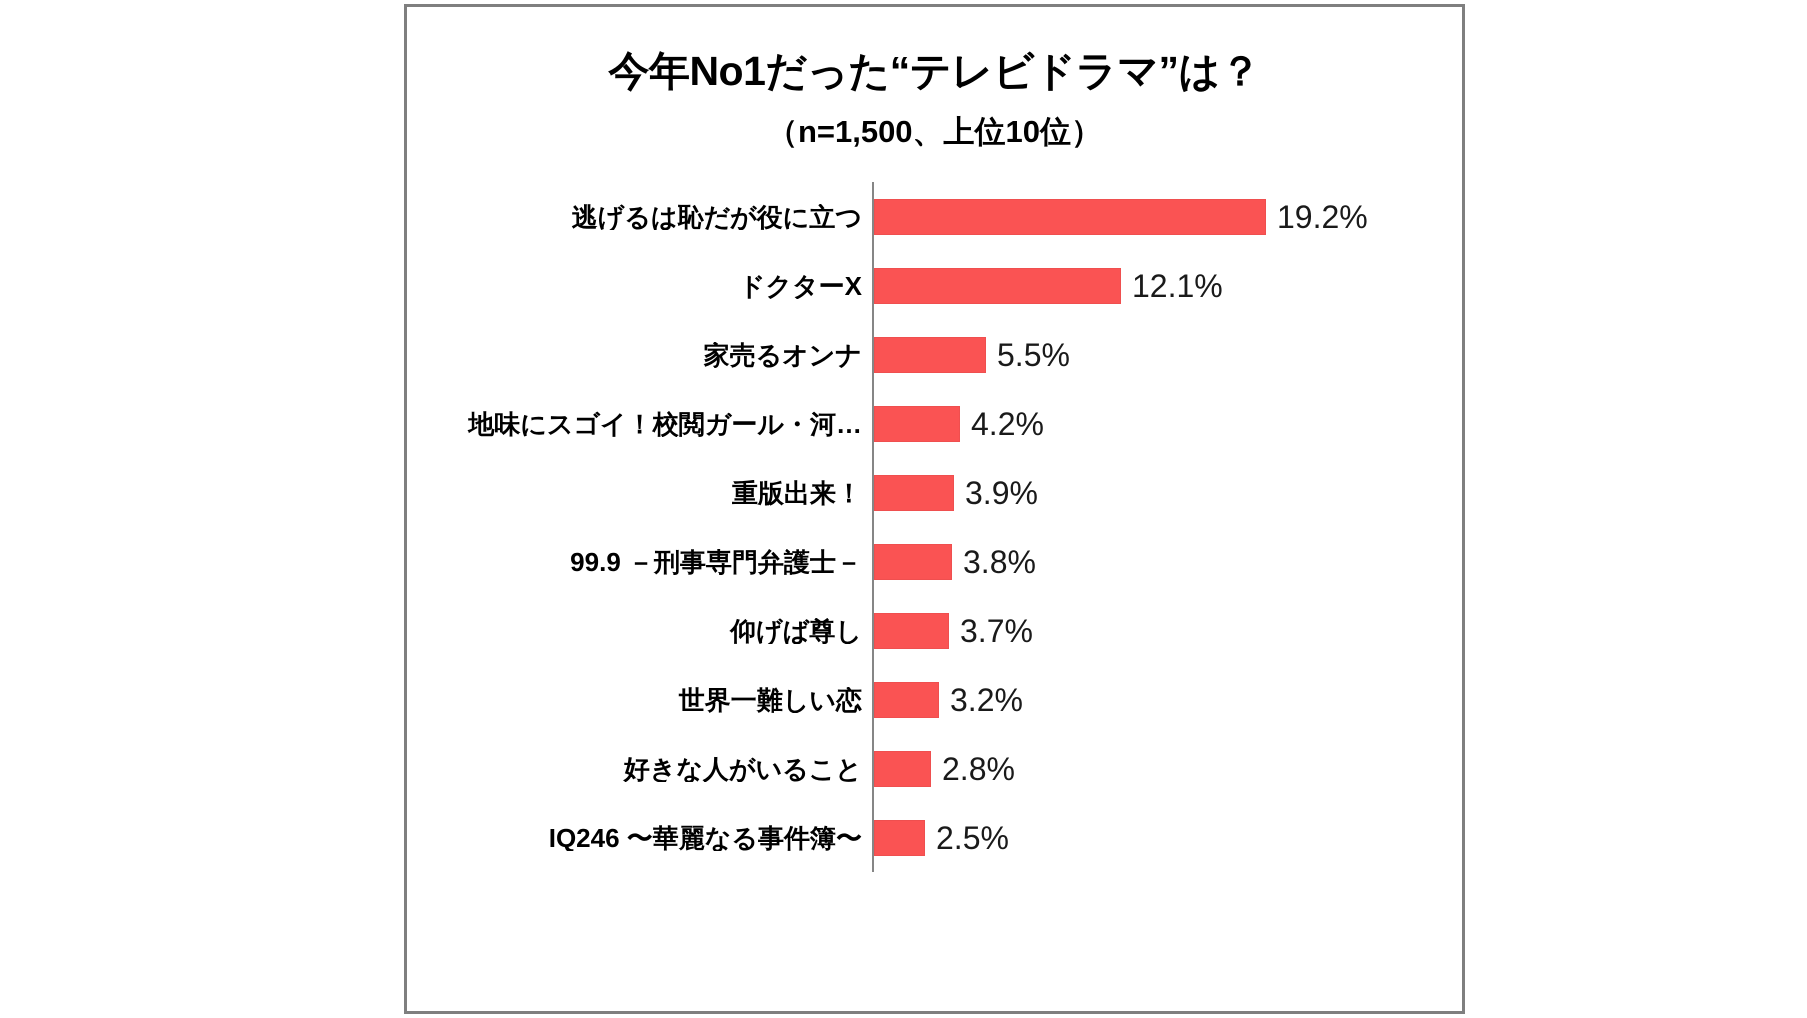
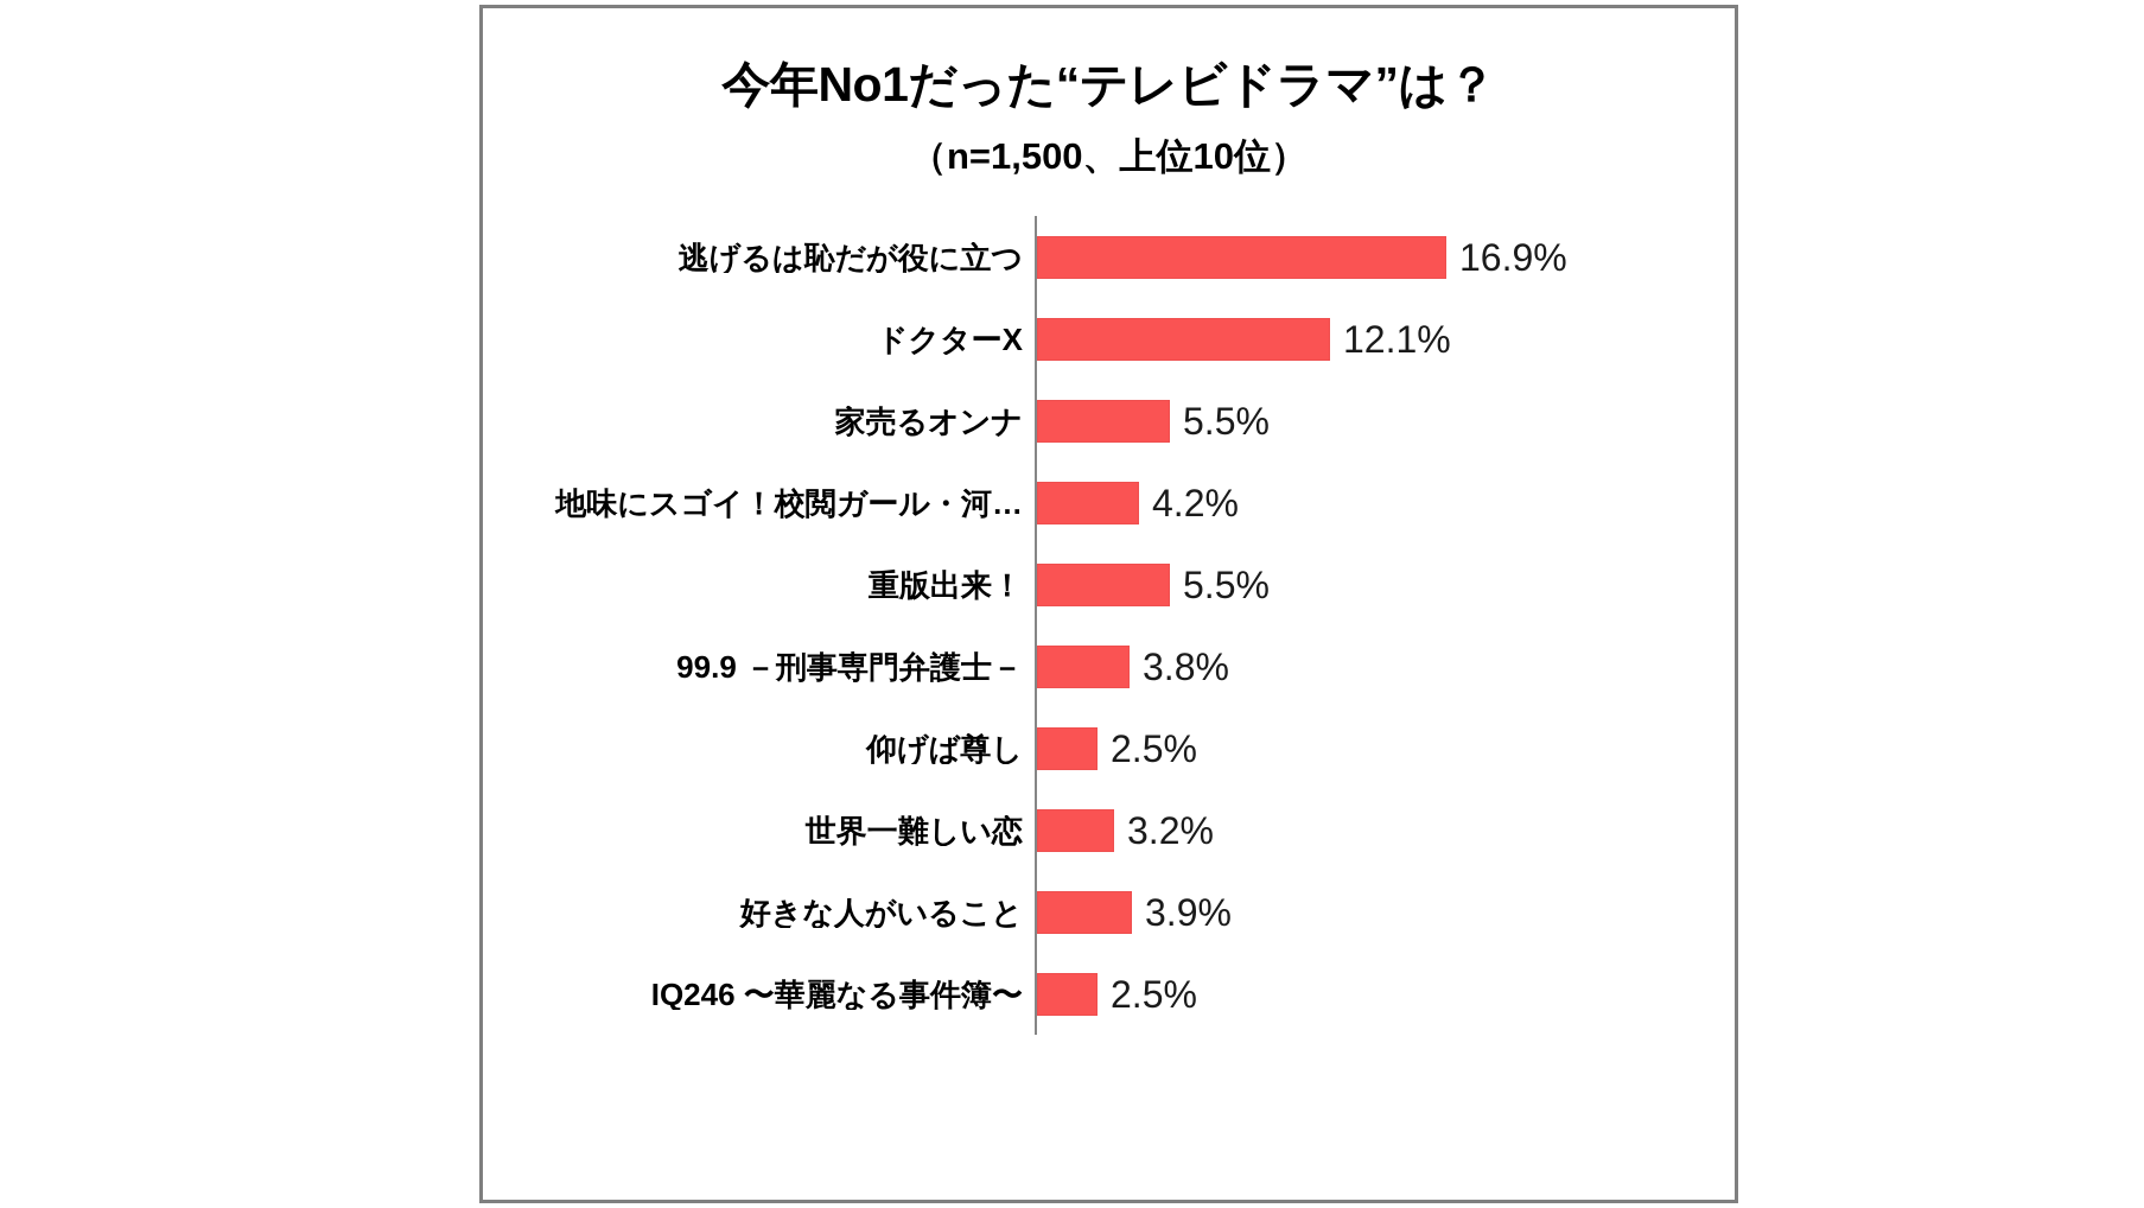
逃げるは恥だが役に立つ: 19.2% -> 16.9%
重版出来！: 3.9% -> 5.5%
仰げば尊し: 3.7% -> 2.5%
好きな人がいること: 2.8% -> 3.9%
